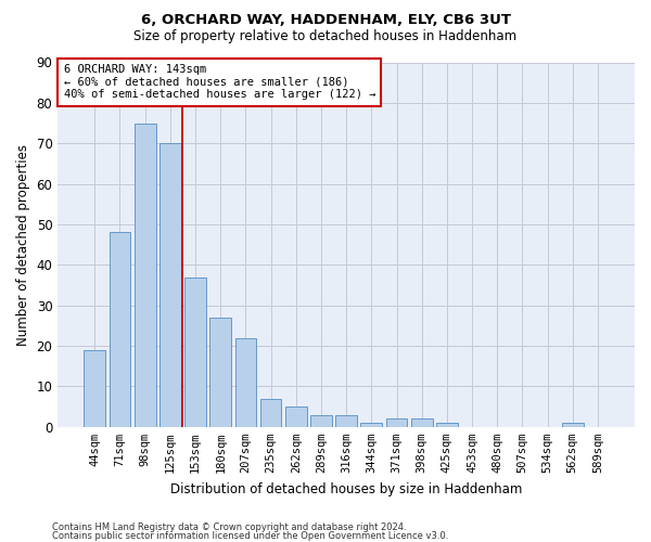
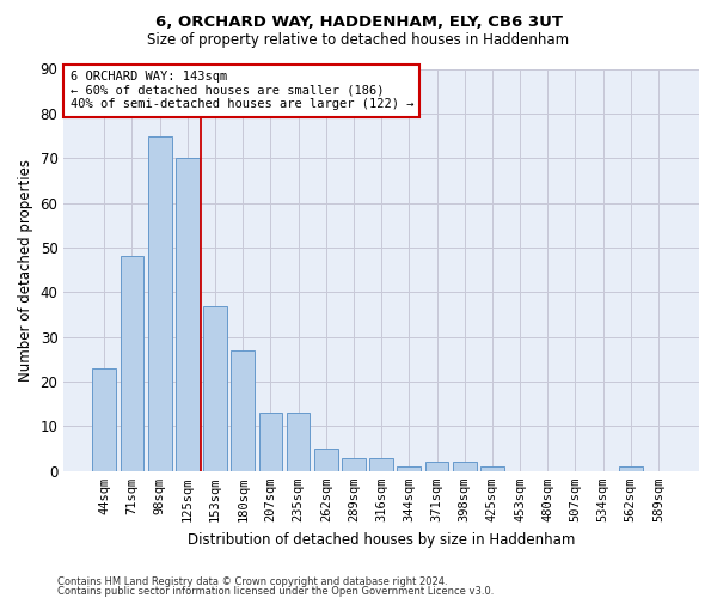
44sqm: 19 -> 23
207sqm: 22 -> 13
235sqm: 7 -> 13
